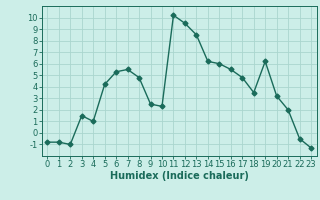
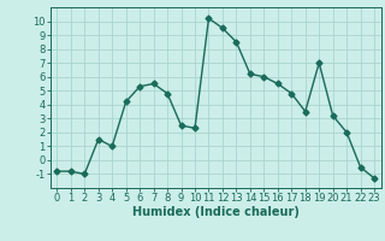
19: 6.2 -> 7.0
